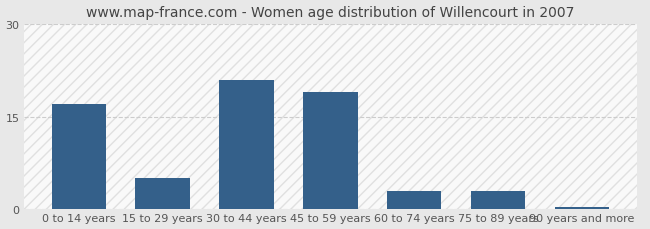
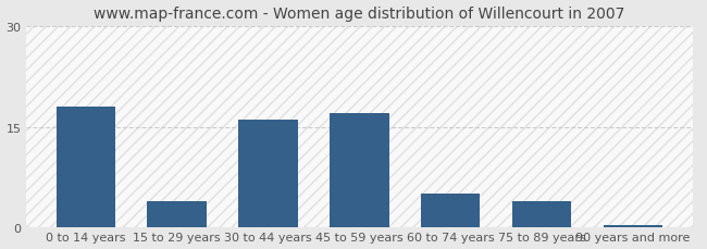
0 to 14 years: 17.0 -> 18.0
15 to 29 years: 5.0 -> 4.0
30 to 44 years: 21.0 -> 16.0
45 to 59 years: 19.0 -> 17.0
60 to 74 years: 3.0 -> 5.0
75 to 89 years: 3.0 -> 4.0
